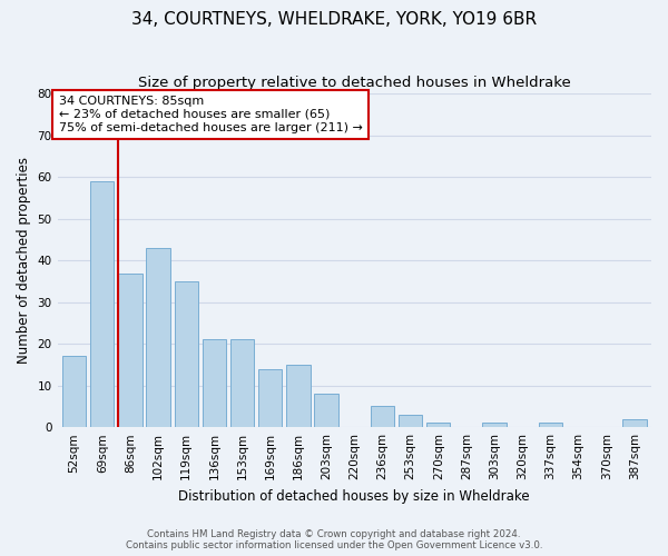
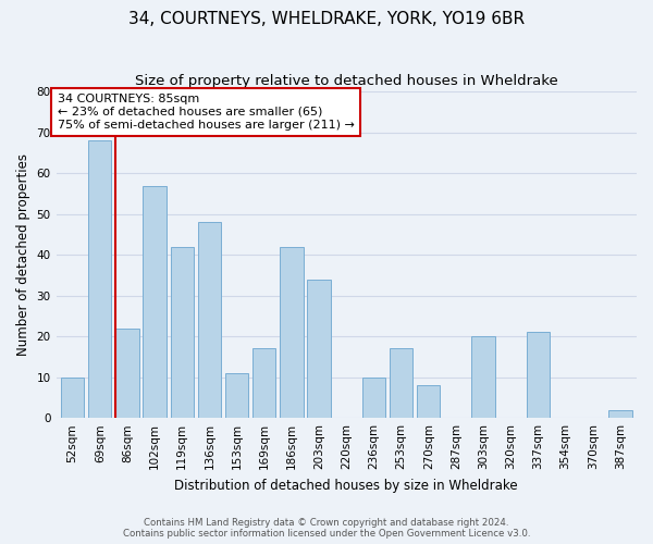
52sqm: 17 -> 10
69sqm: 59 -> 68
86sqm: 37 -> 22
102sqm: 43 -> 57
119sqm: 35 -> 42
136sqm: 21 -> 48
153sqm: 21 -> 11
169sqm: 14 -> 17
186sqm: 15 -> 42
203sqm: 8 -> 34
236sqm: 5 -> 10
253sqm: 3 -> 17
270sqm: 1 -> 8
303sqm: 1 -> 20
337sqm: 1 -> 21
